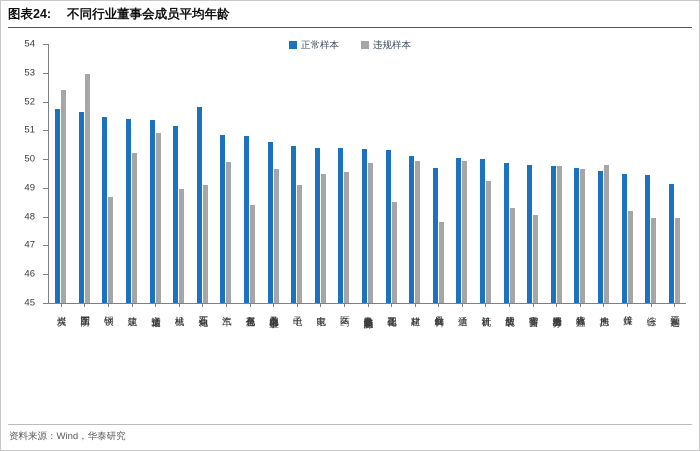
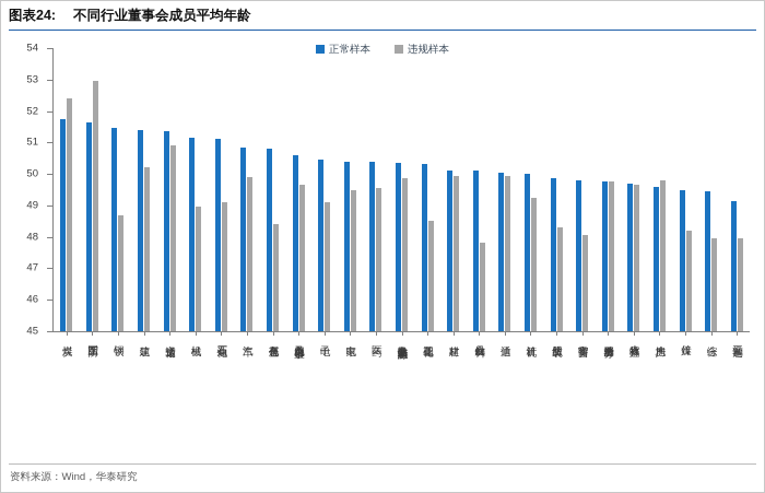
正常样本/石油石化: 51.8 -> 51.1
正常样本/食品饮料: 49.7 -> 50.1
